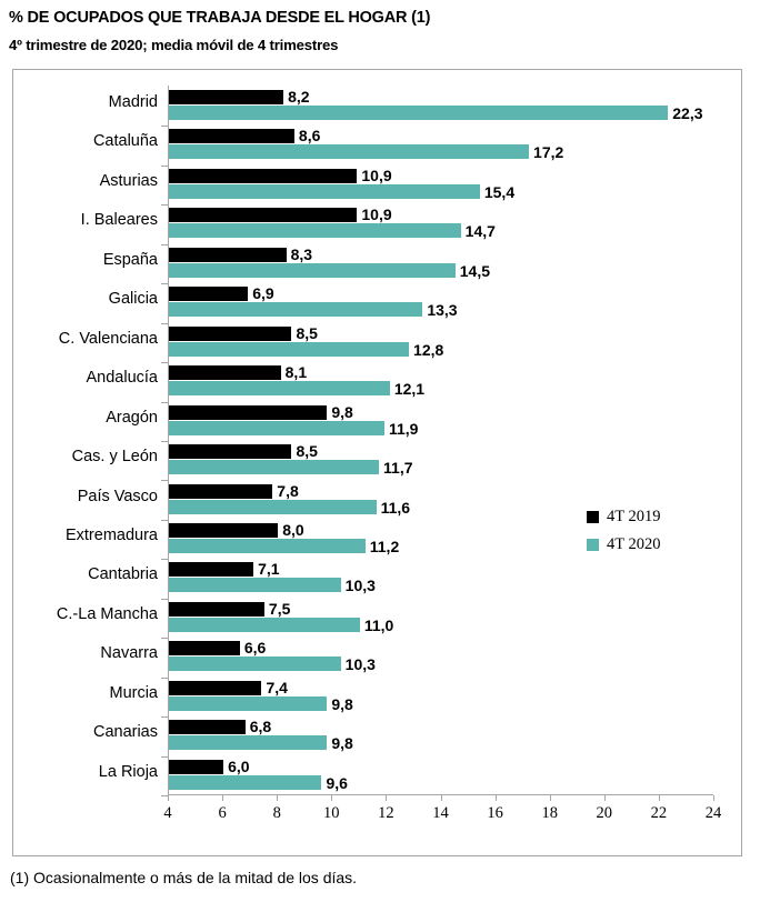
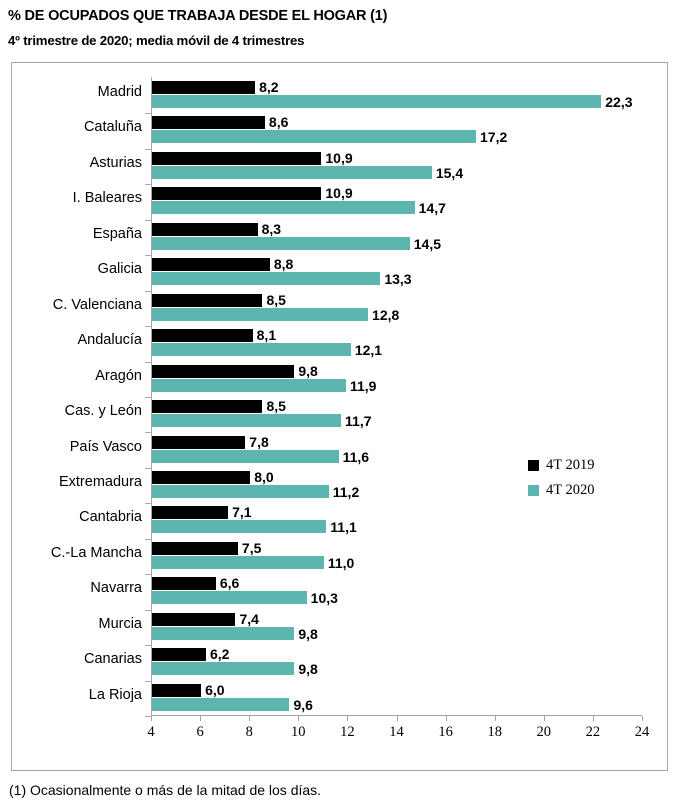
4T 2019/Galicia: 6,9 -> 8,8
4T 2020/Cantabria: 10,3 -> 11,1
4T 2019/Canarias: 6,8 -> 6,2
